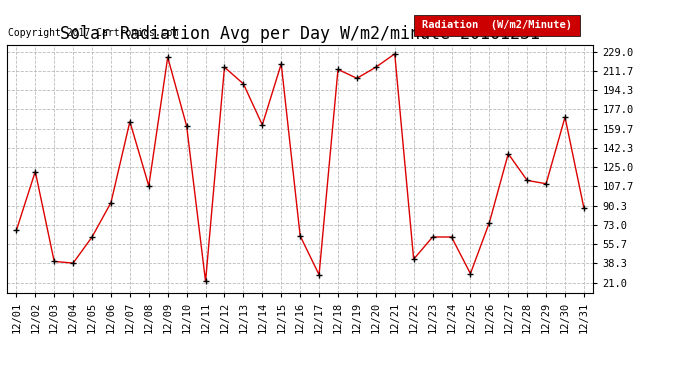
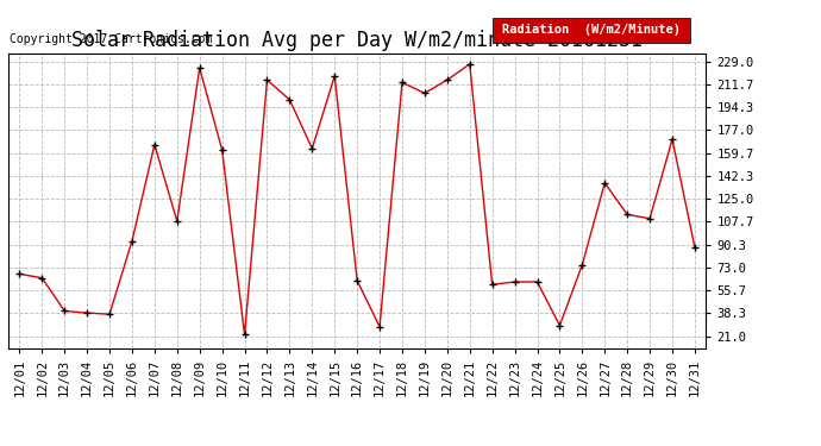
12/02: 121 -> 65
12/05: 62 -> 38
12/22: 42 -> 60
